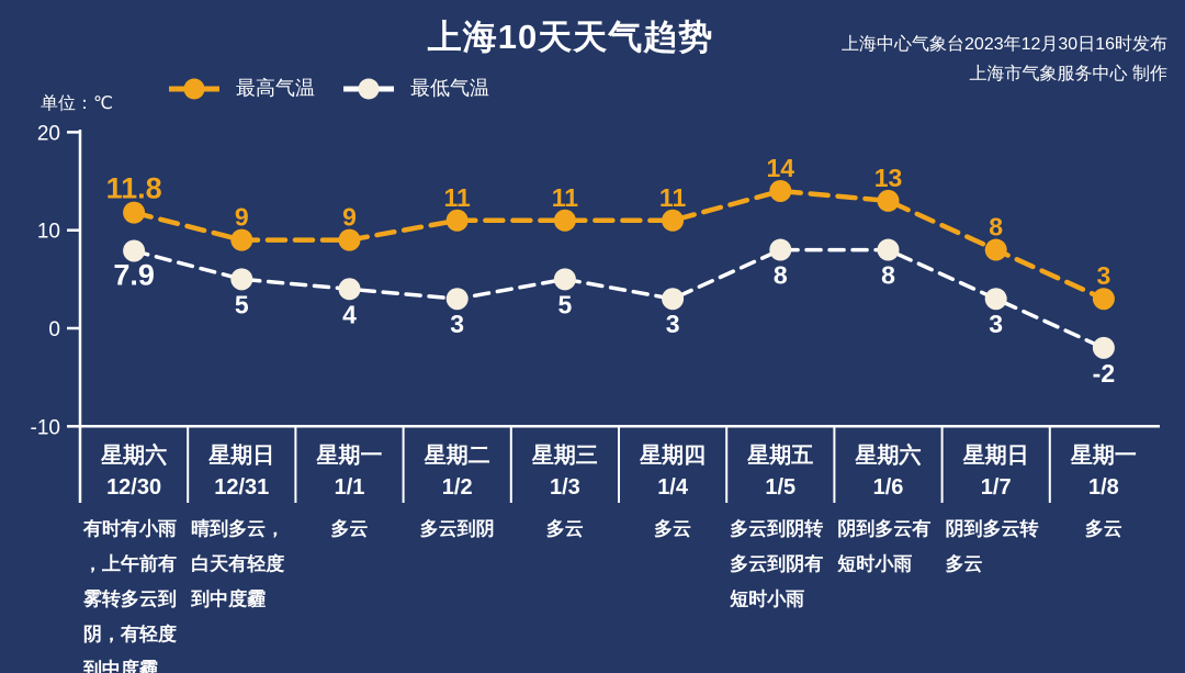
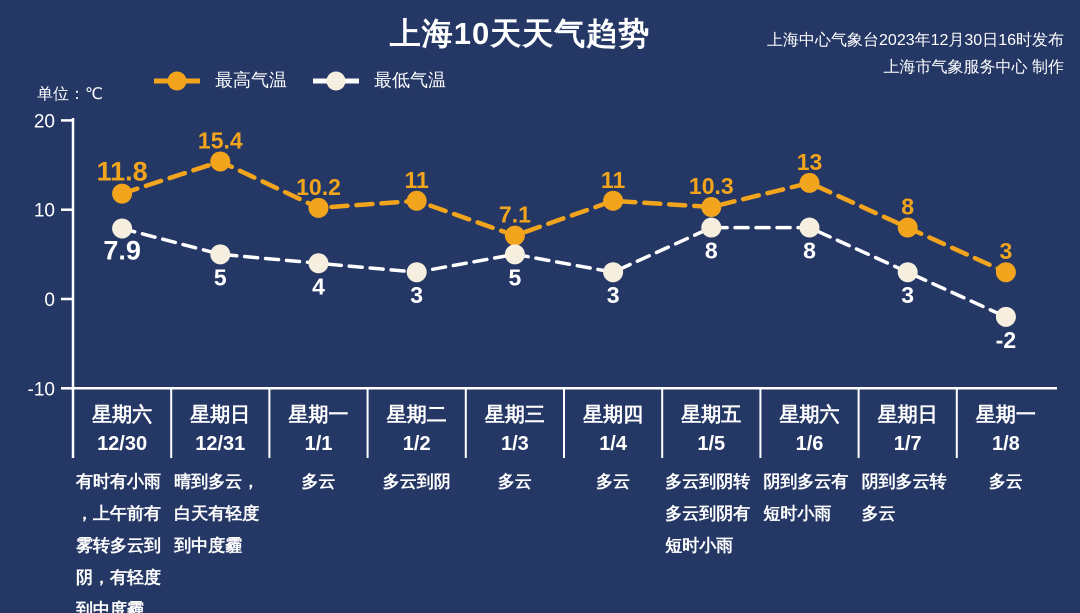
最高气温/12/31: 9 -> 15.4
最高气温/1/1: 9 -> 10.2
最高气温/1/3: 11 -> 7.1
最高气温/1/5: 14 -> 10.3
